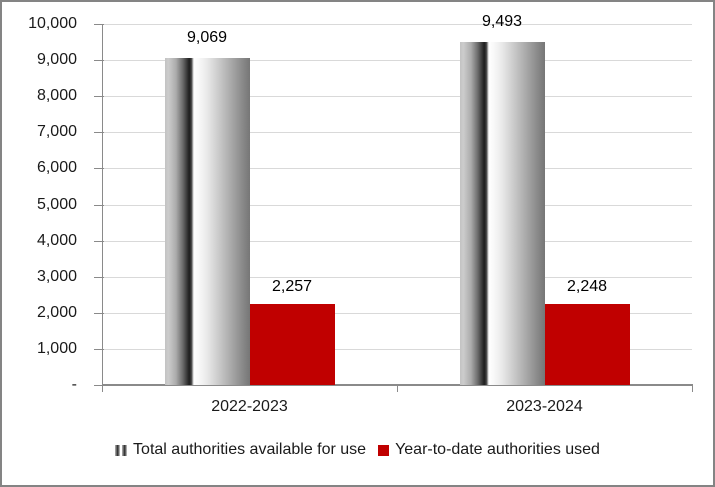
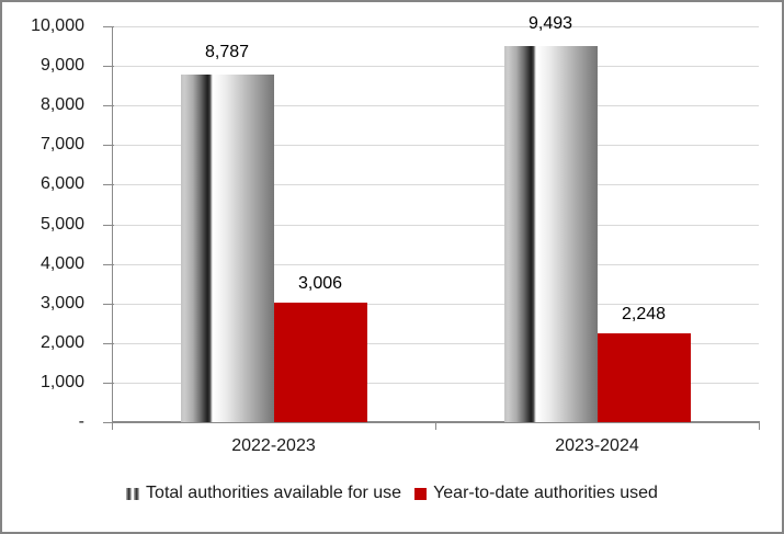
Total authorities available for use/2022-2023: 9,069 -> 8,787
Year-to-date authorities used/2022-2023: 2,257 -> 3,006
